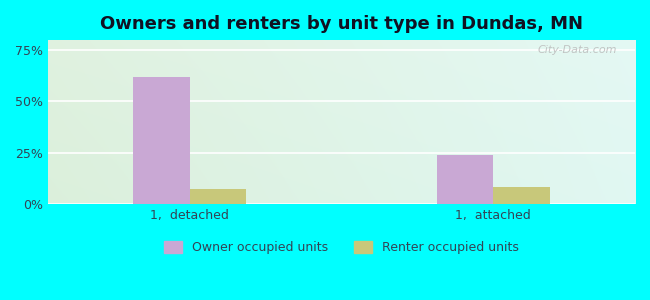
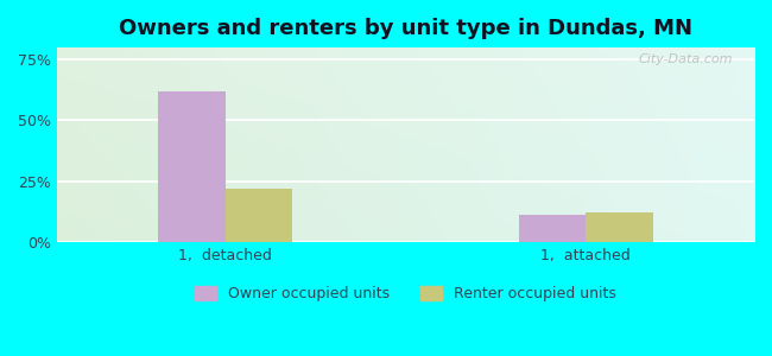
Renter occupied units/1, detached: 7% -> 22%
Owner occupied units/1, attached: 24% -> 11%
Renter occupied units/1, attached: 8% -> 12%
